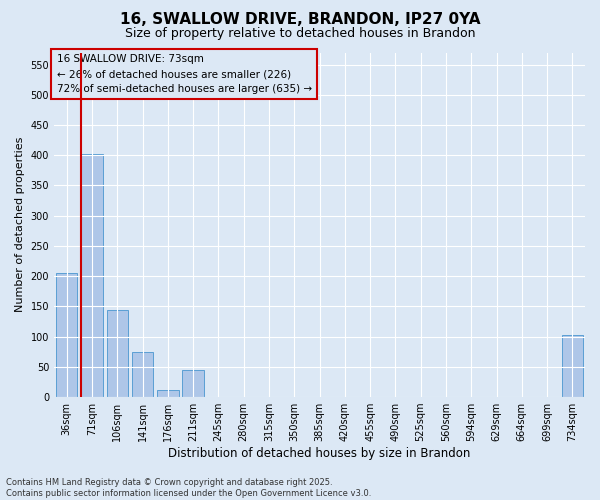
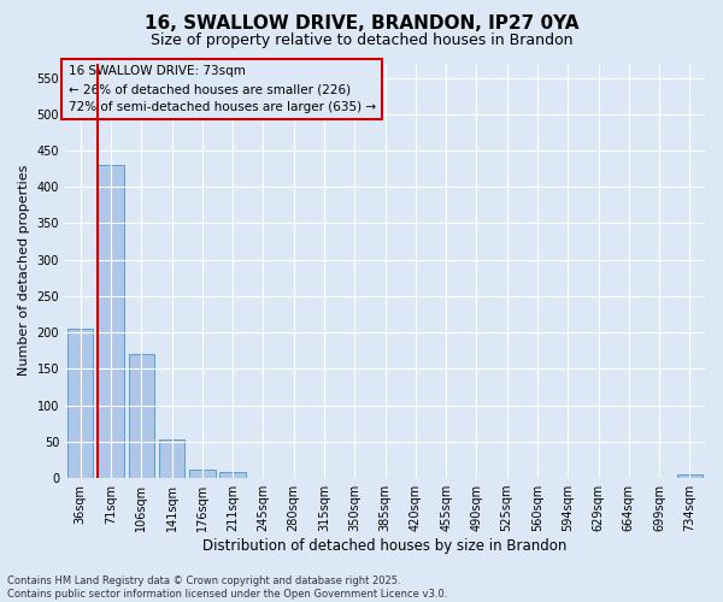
71sqm: 402 -> 430
106sqm: 144 -> 170
141sqm: 74 -> 53
211sqm: 44 -> 8
734sqm: 102 -> 5
